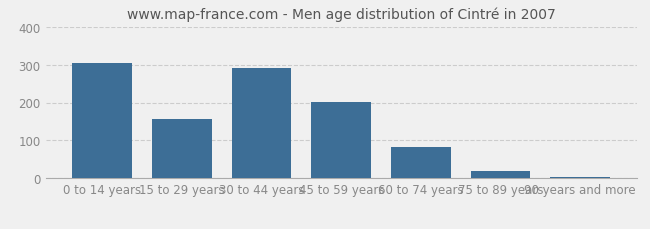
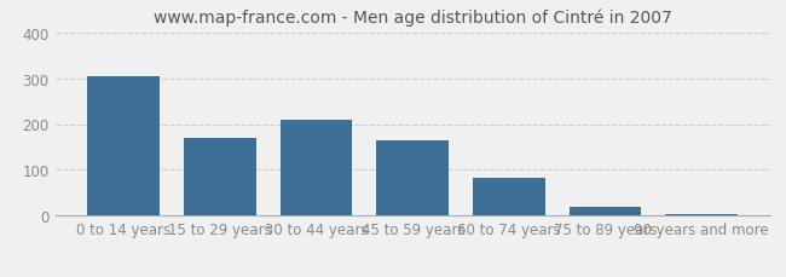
15 to 29 years: 156 -> 170
30 to 44 years: 291 -> 210
45 to 59 years: 202 -> 165
